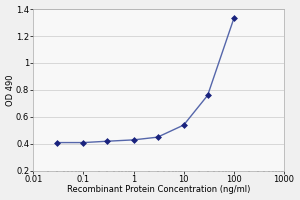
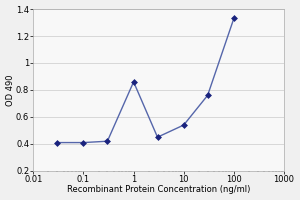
1: 0.43 -> 0.86
